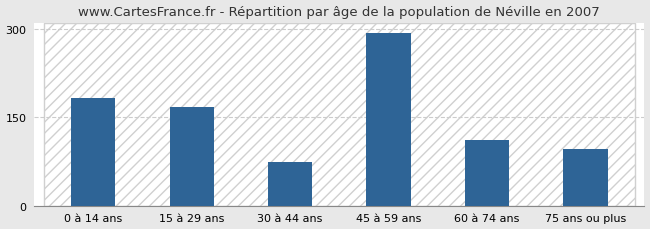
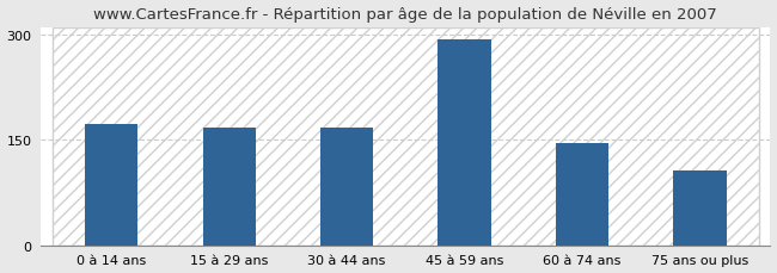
0 à 14 ans: 182 -> 172
30 à 44 ans: 74 -> 168
60 à 74 ans: 112 -> 145
75 ans ou plus: 96 -> 107
